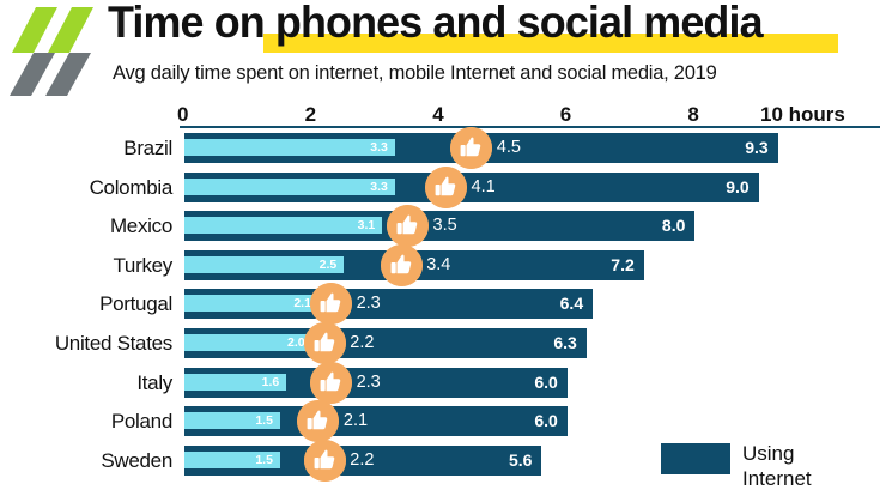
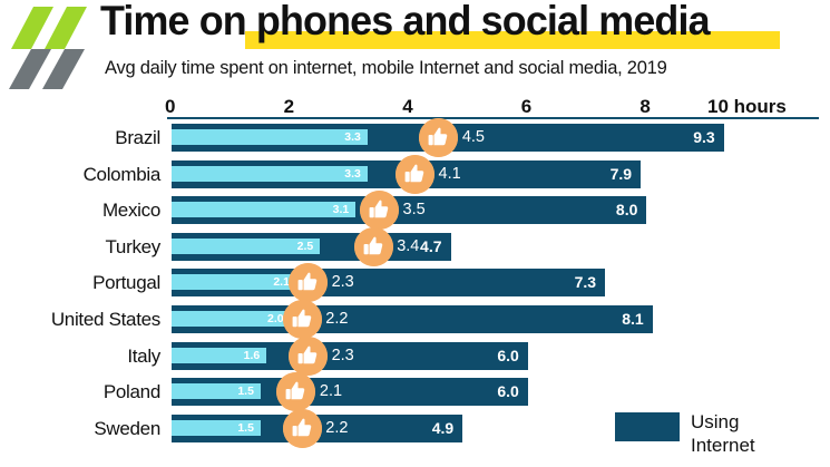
Using Internet/Colombia: 9.0 -> 7.9
Using Internet/Turkey: 7.2 -> 4.7
Using Internet/Portugal: 6.4 -> 7.3
Using Internet/United States: 6.3 -> 8.1
Using Internet/Sweden: 5.6 -> 4.9
